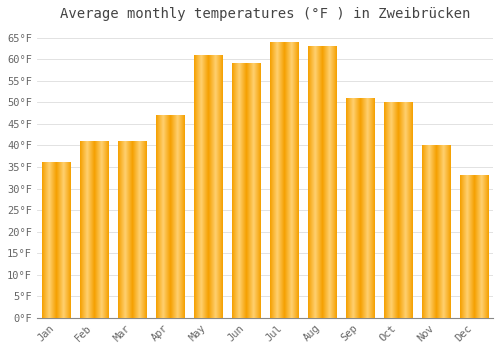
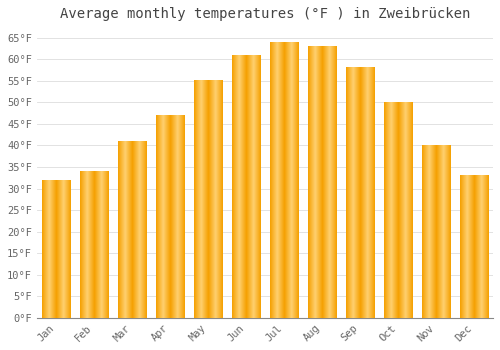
Jan: 36°F -> 32°F
Feb: 41°F -> 34°F
May: 61°F -> 55°F
Jun: 59°F -> 61°F
Sep: 51°F -> 58°F
